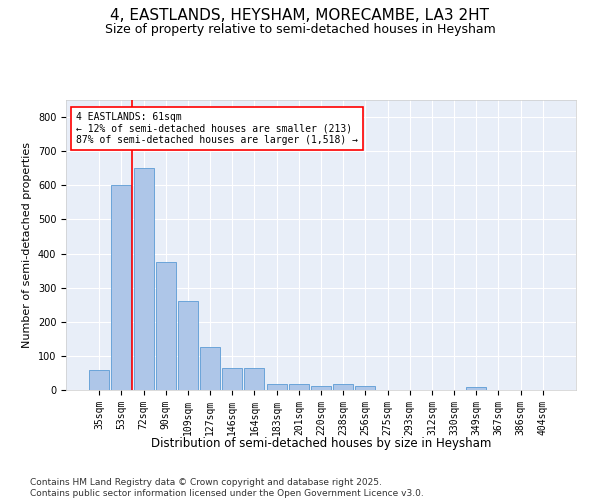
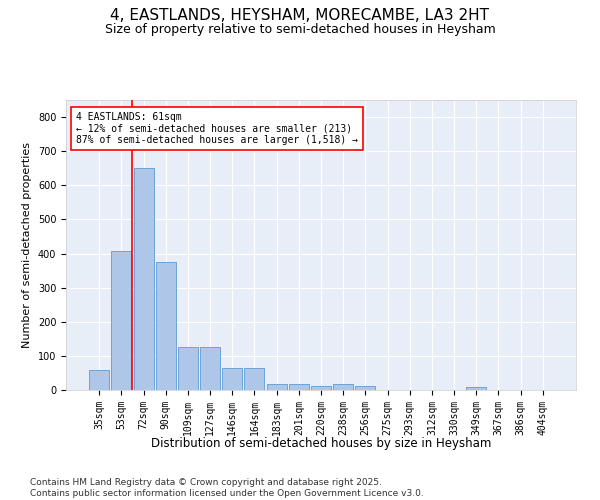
53sqm: 600 -> 408
109sqm: 260 -> 125
